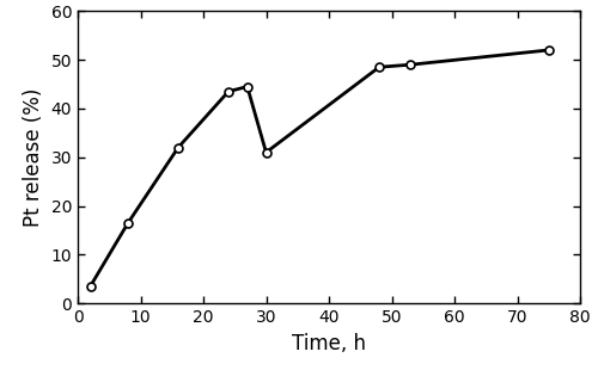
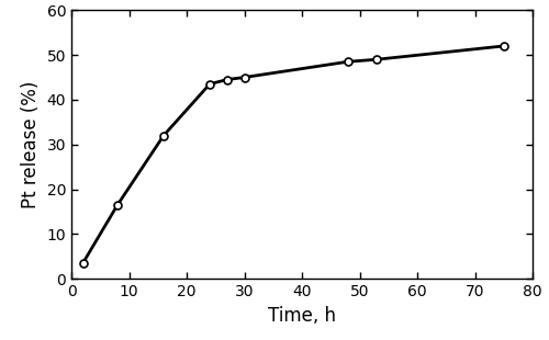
30: 31.0 -> 45.0
